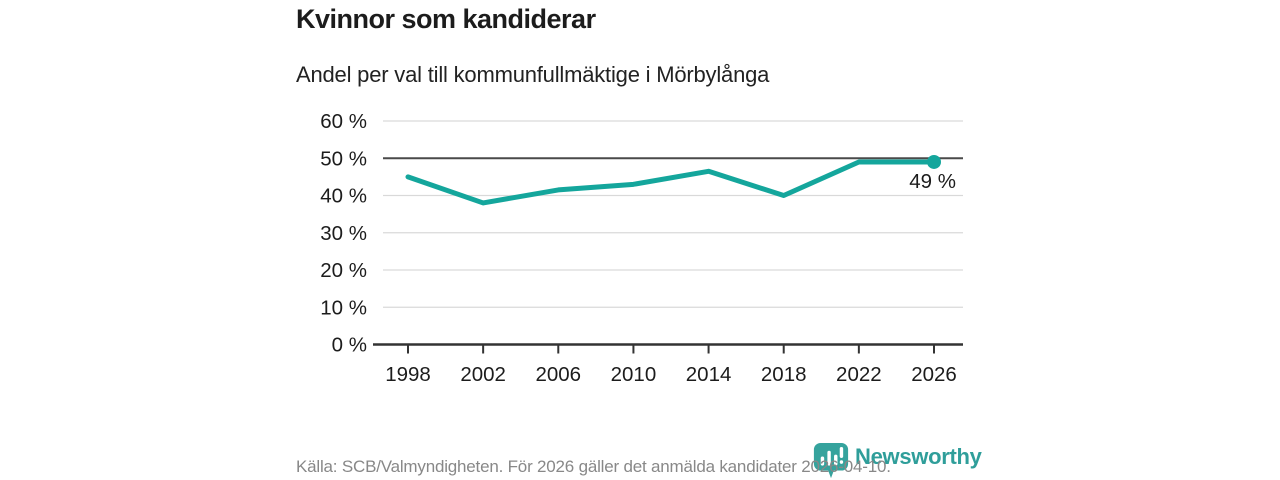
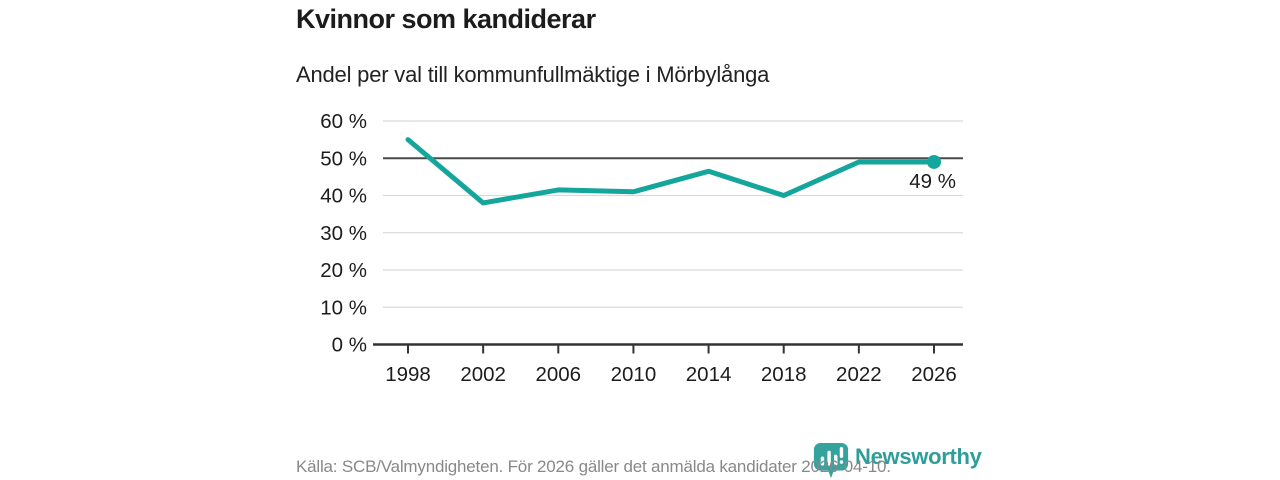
1998: 45% -> 55%
2010: 43% -> 41%
